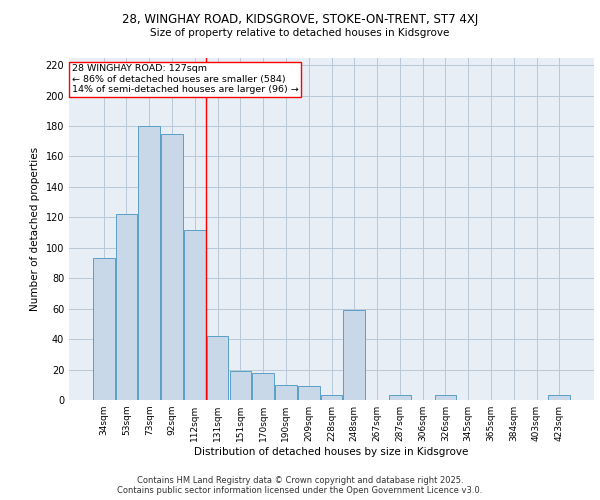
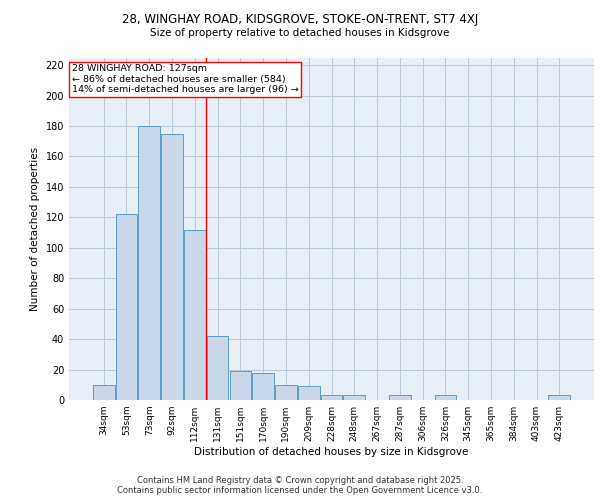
34sqm: 93 -> 10
248sqm: 59 -> 3
